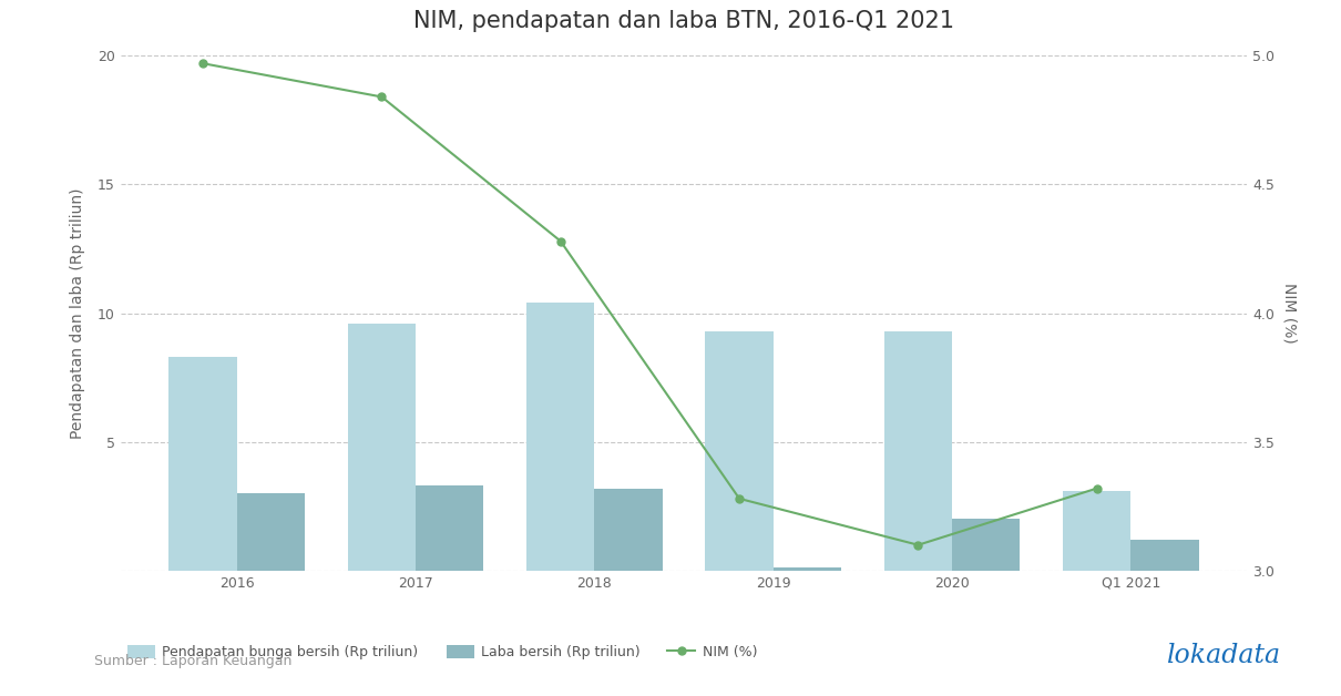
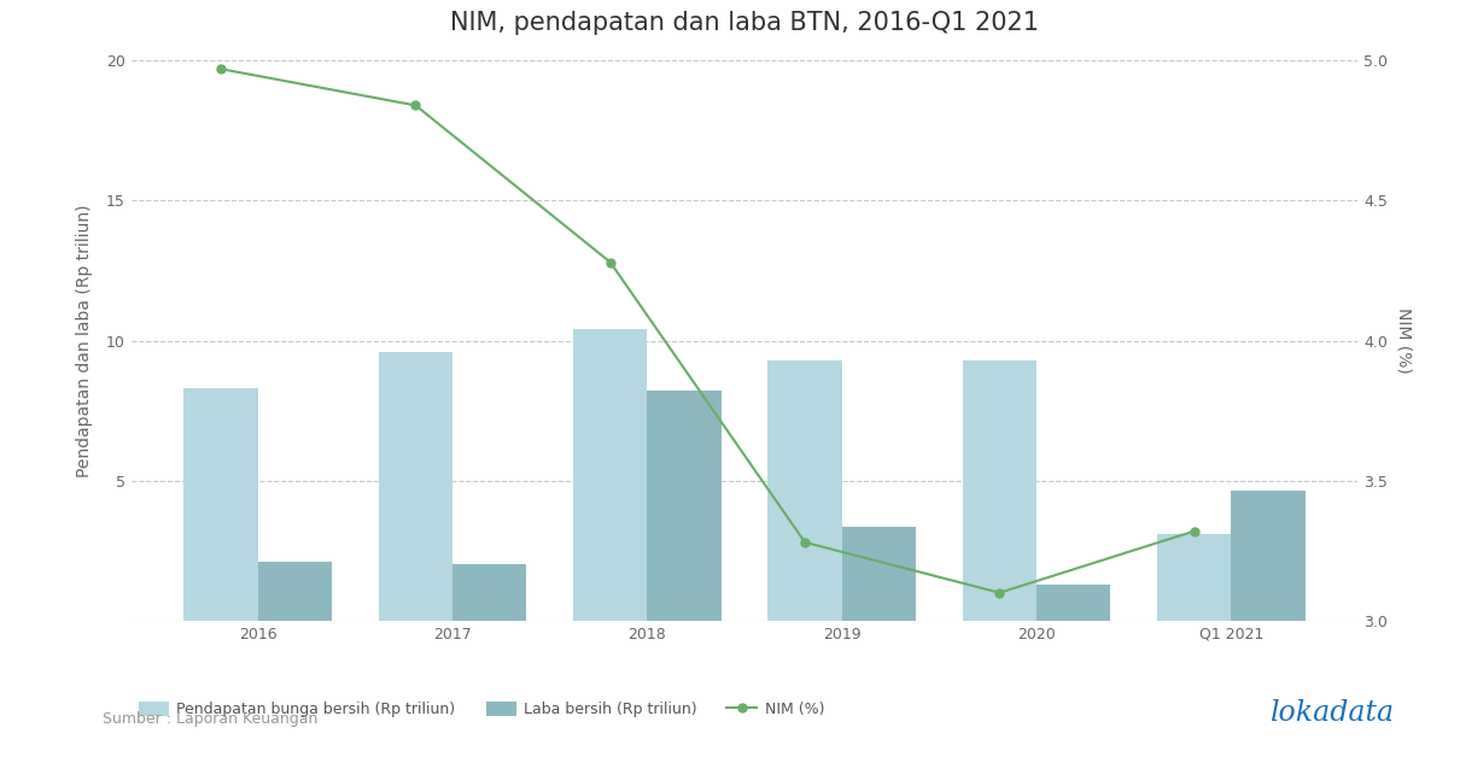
Laba bersih (Rp triliun)/2016: 3.00 -> 2.10
Laba bersih (Rp triliun)/2017: 3.30 -> 2.00
Laba bersih (Rp triliun)/2018: 3.20 -> 8.20
Laba bersih (Rp triliun)/2019: 0.14 -> 3.35
Laba bersih (Rp triliun)/2020: 2.00 -> 1.30
Laba bersih (Rp triliun)/Q1 2021: 1.20 -> 4.65
